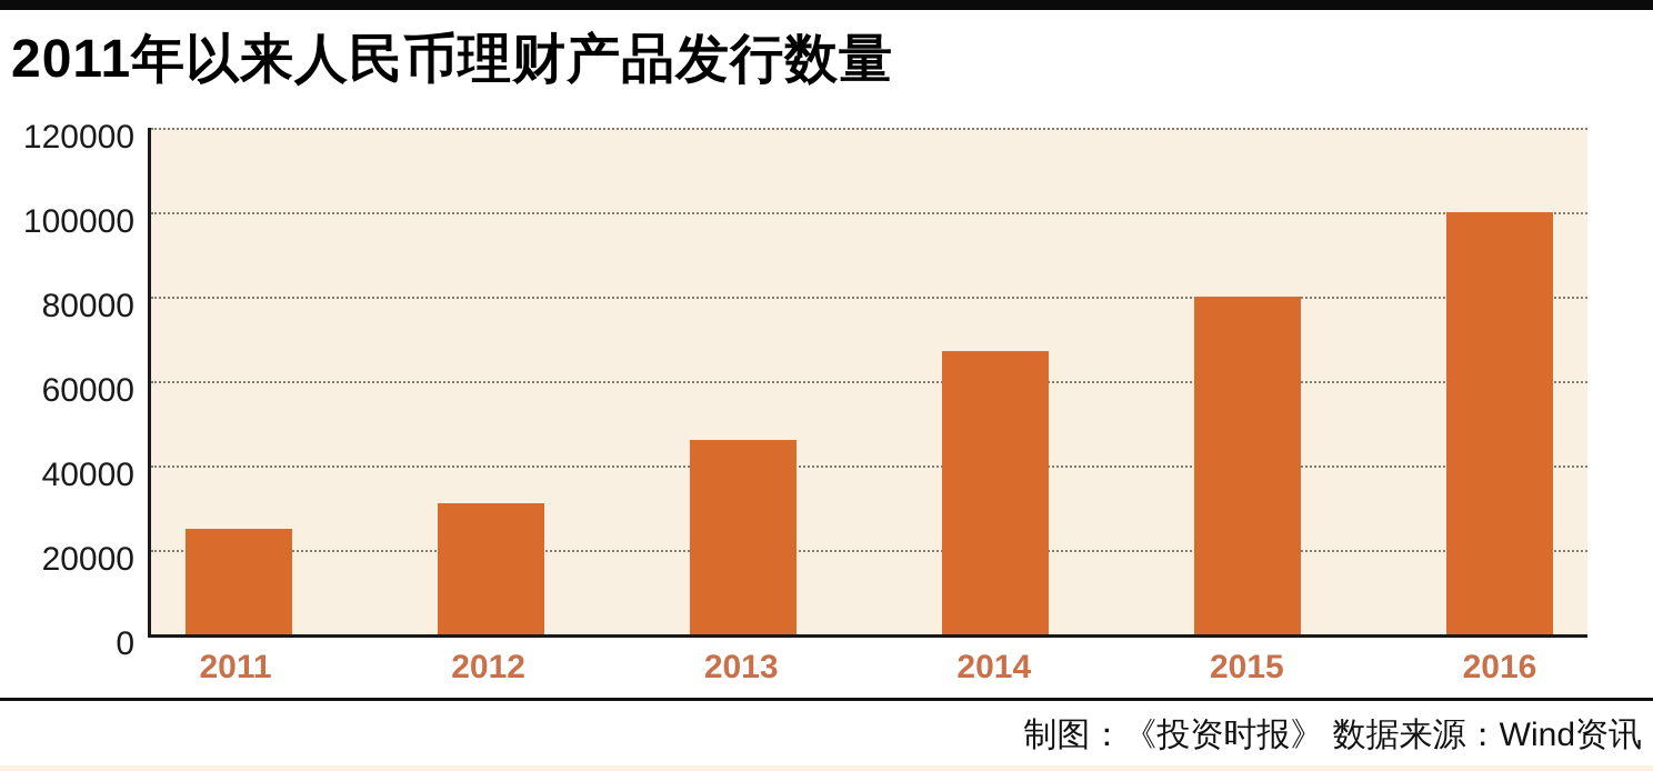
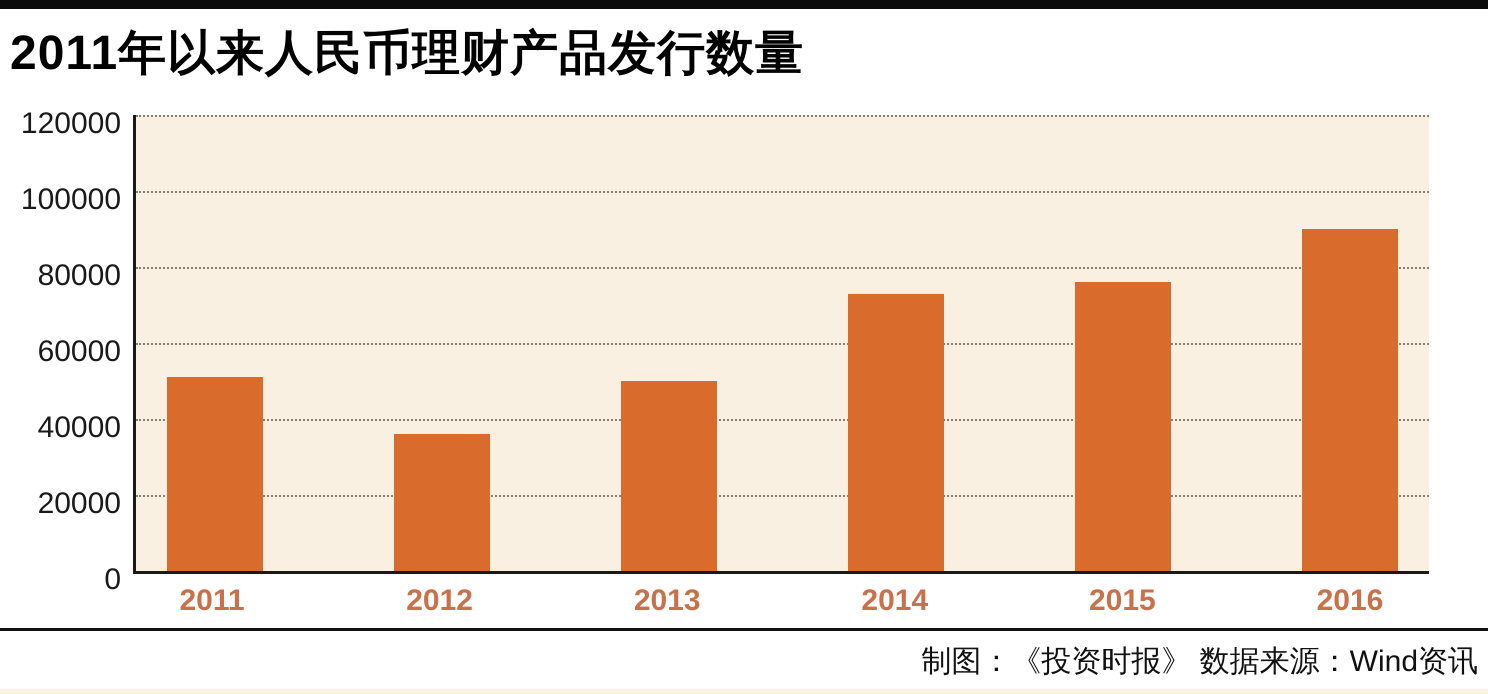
2011: 25000 -> 51000
2012: 31000 -> 36000
2013: 46000 -> 50000
2014: 67000 -> 73000
2015: 80000 -> 76000
2016: 100000 -> 90000
